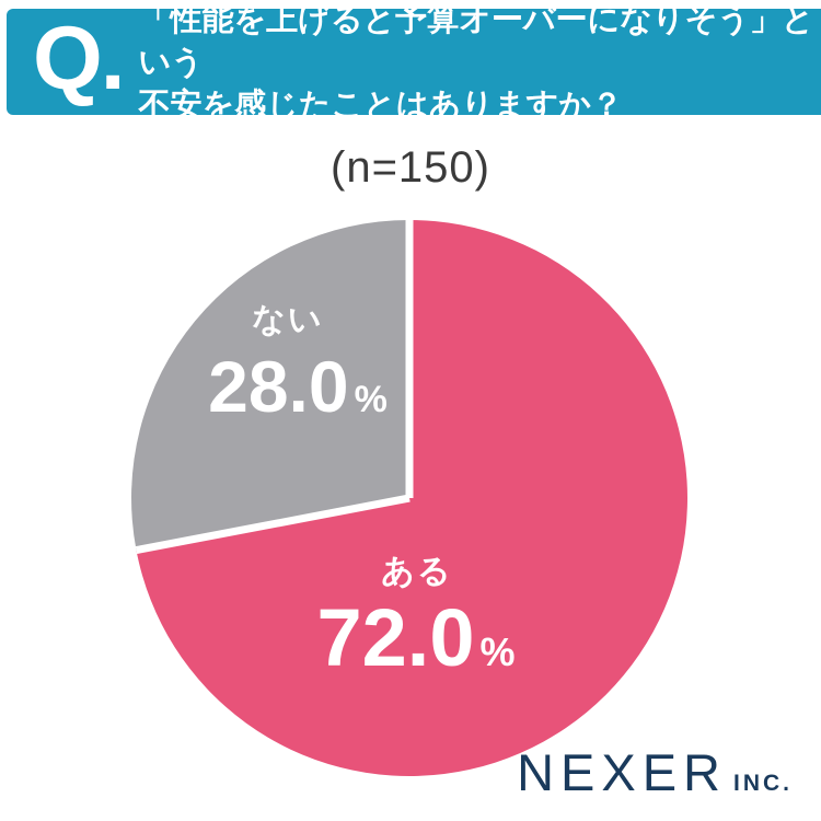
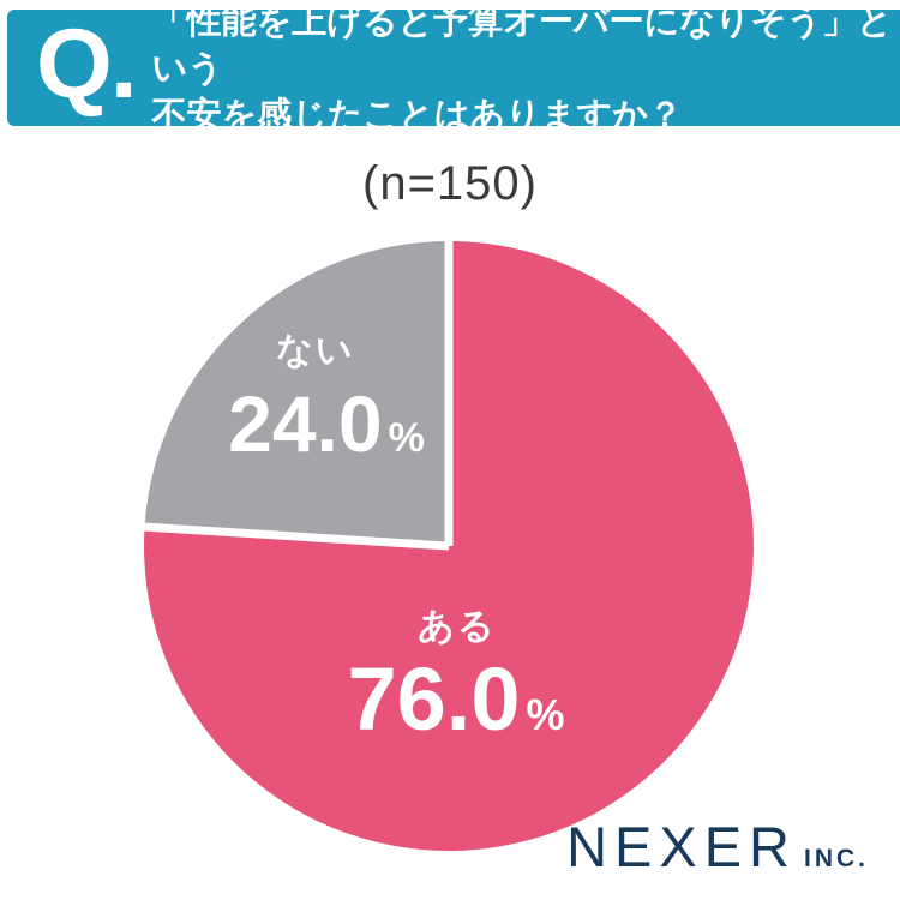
ある: 72.0 -> 76.0
ない: 28.0 -> 24.0
